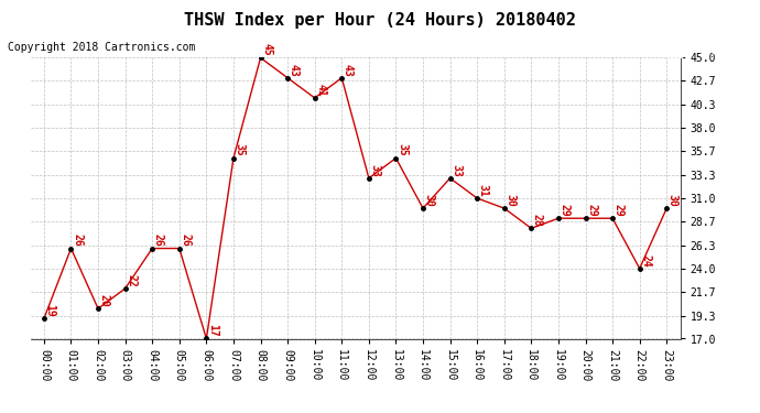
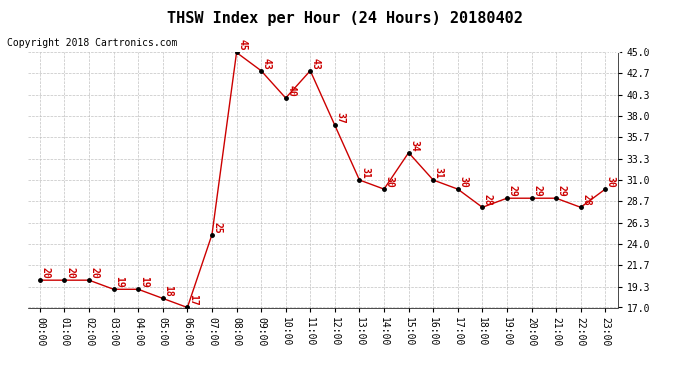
00:00: 19 -> 20
01:00: 26 -> 20
03:00: 22 -> 19
04:00: 26 -> 19
05:00: 26 -> 18
07:00: 35 -> 25
10:00: 41 -> 40
12:00: 33 -> 37
13:00: 35 -> 31
15:00: 33 -> 34
22:00: 24 -> 28
